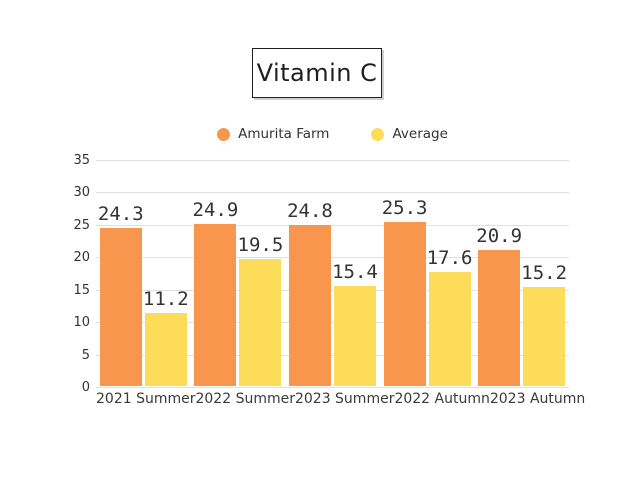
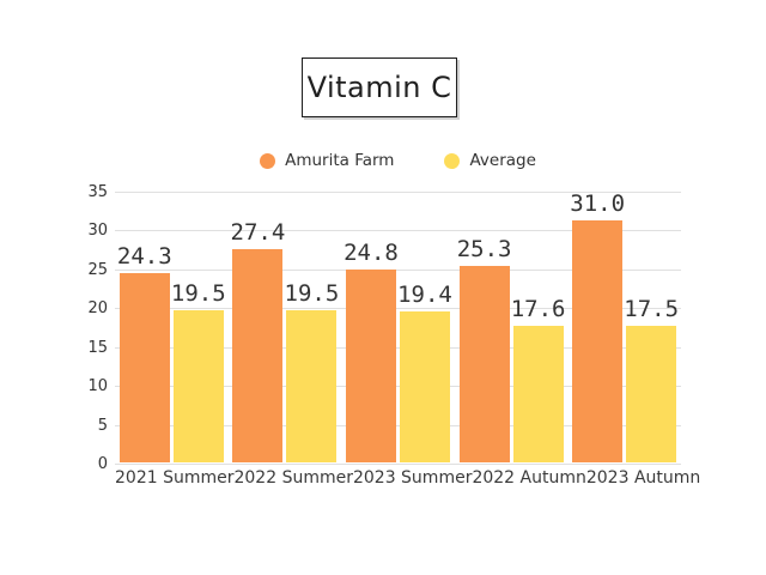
Average/2021 Summer: 11.2 -> 19.5
Amurita Farm/2022 Summer: 24.9 -> 27.4
Average/2023 Summer: 15.4 -> 19.4
Amurita Farm/2023 Autumn: 20.9 -> 31.0
Average/2023 Autumn: 15.2 -> 17.5
